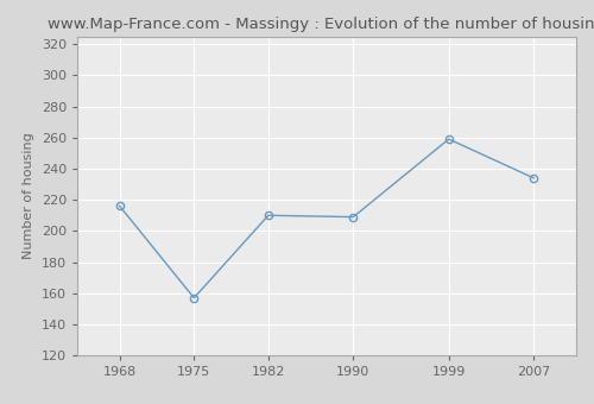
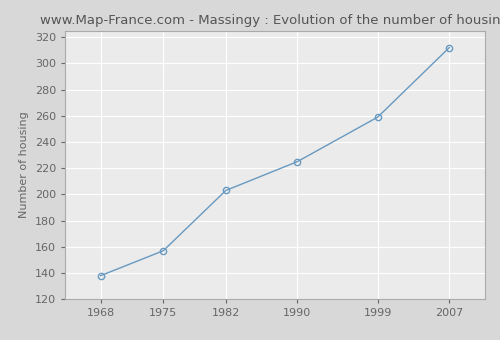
1968: 216 -> 138
1982: 210 -> 203
1990: 209 -> 225
2007: 234 -> 312
